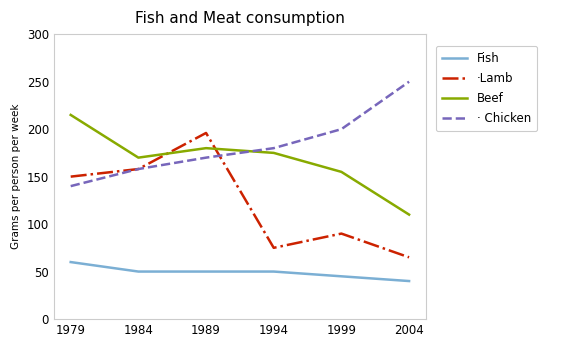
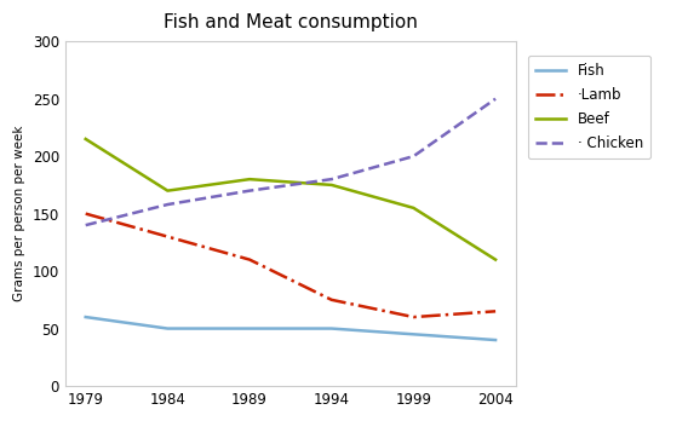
·Lamb/1984: 158 -> 130
·Lamb/1989: 196 -> 110
·Lamb/1999: 90 -> 60
